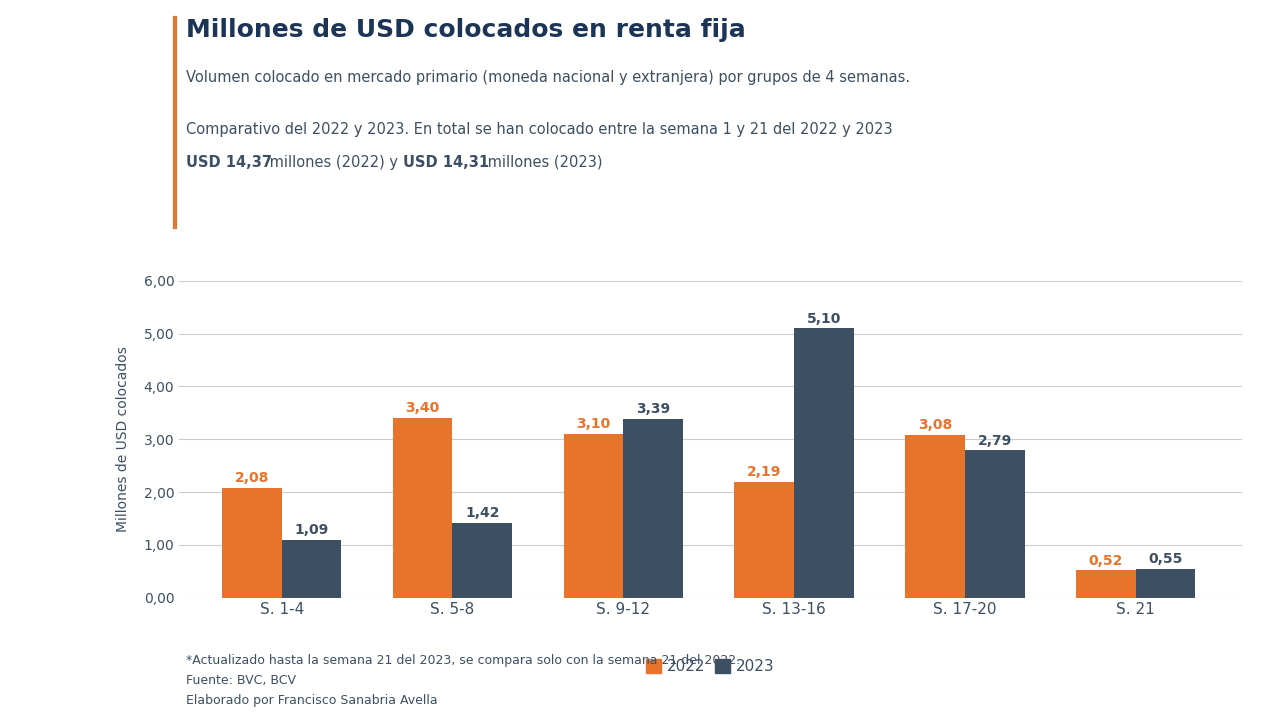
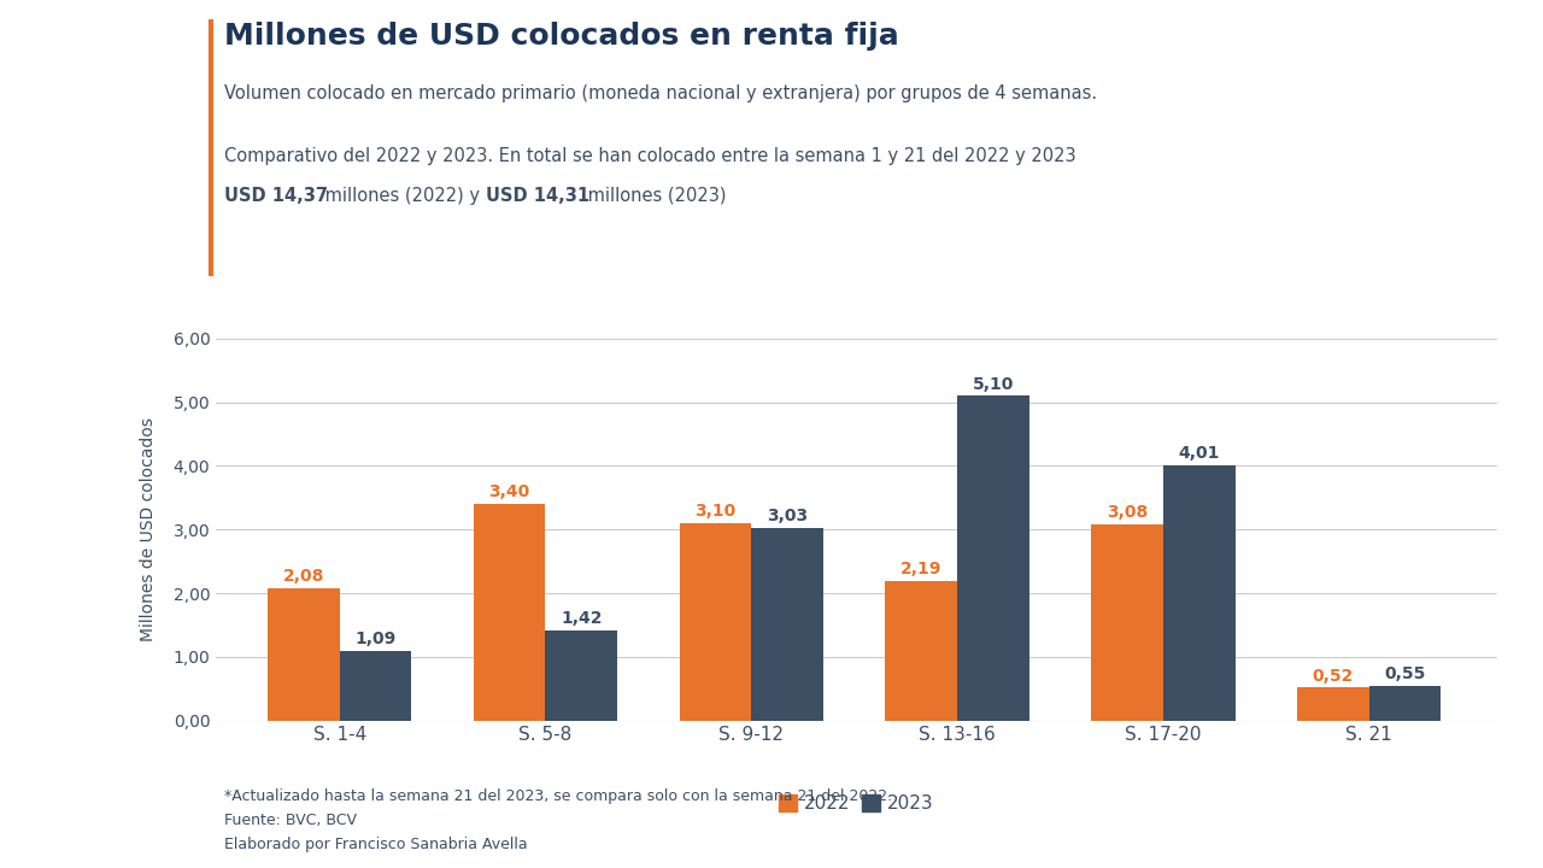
2023/S. 9-12: 3,39 -> 3,03
2023/S. 17-20: 2,79 -> 4,01
